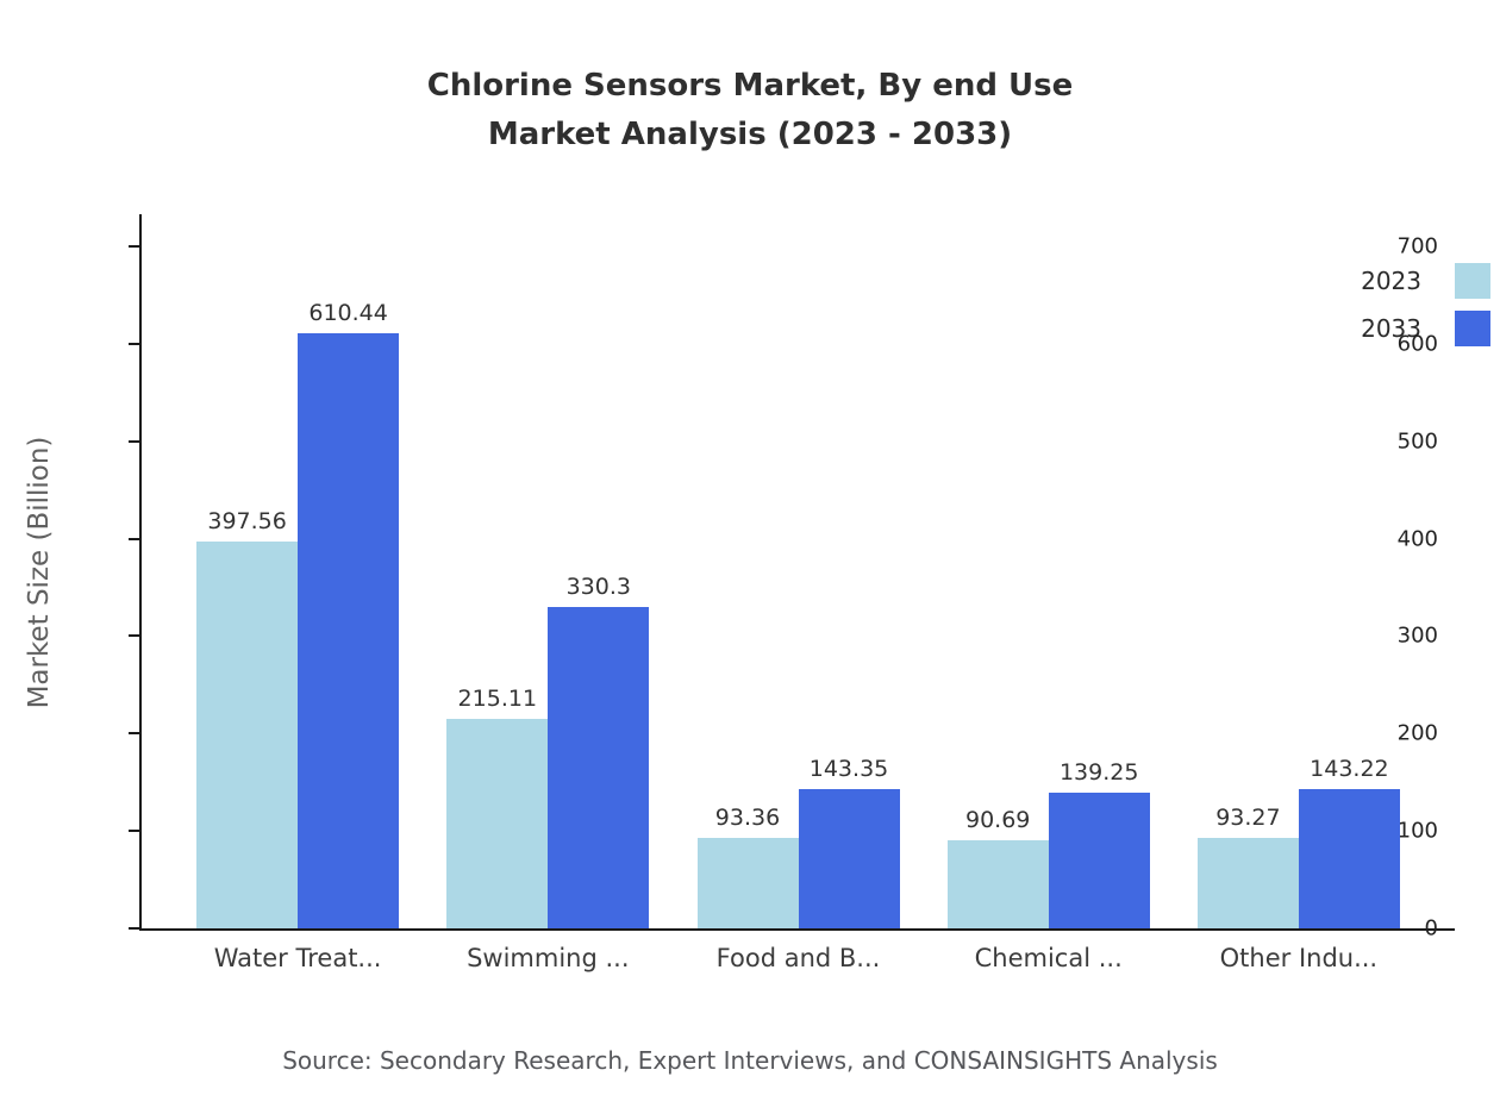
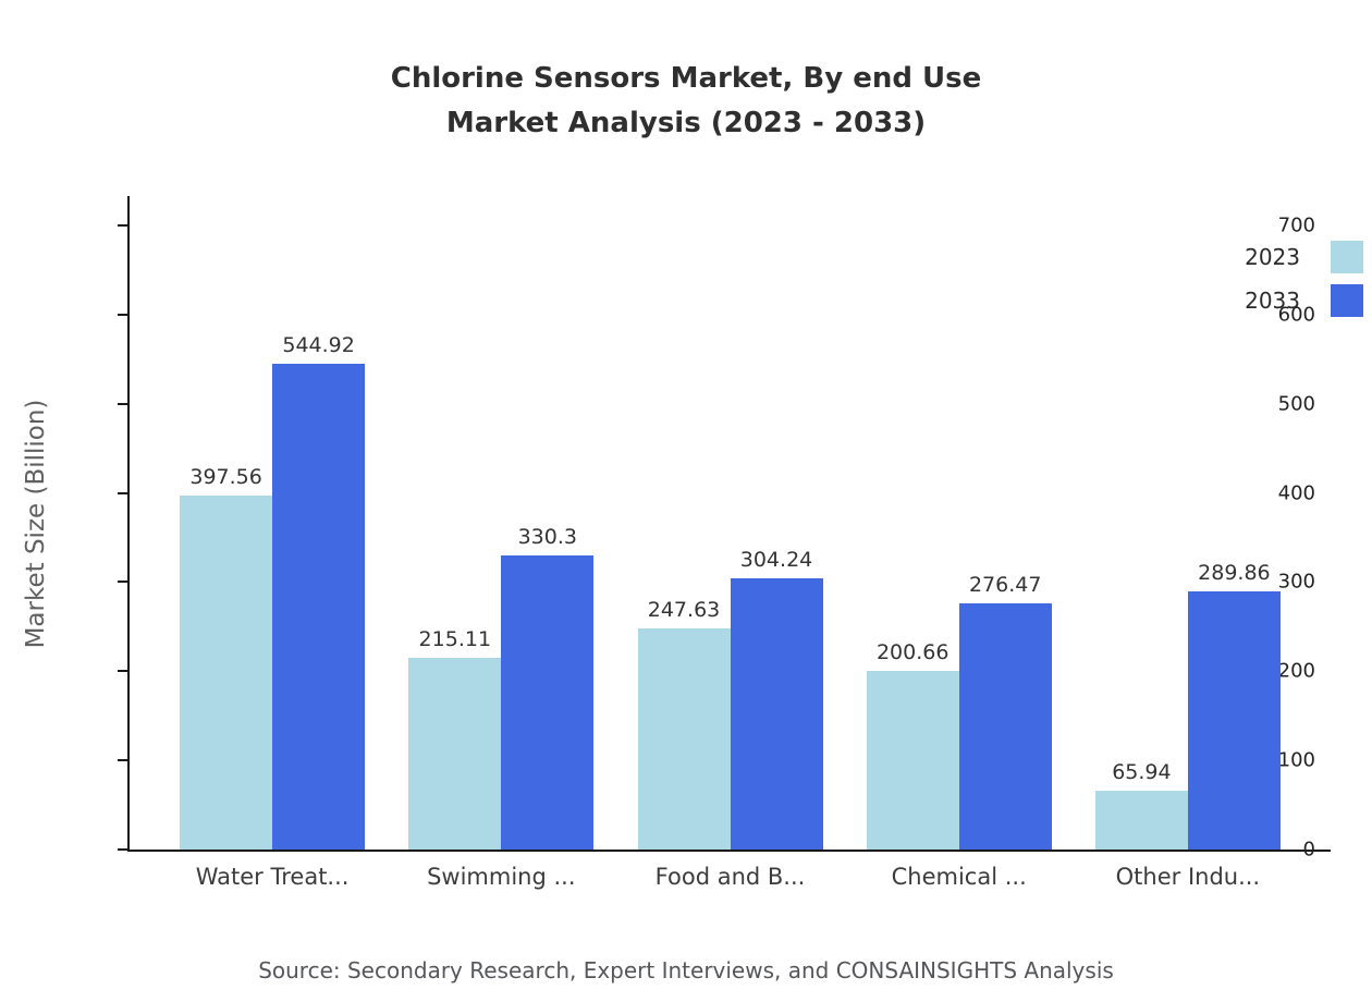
2033/Water Treat...: 610.44 -> 544.92
2023/Food and B...: 93.36 -> 247.63
2033/Food and B...: 143.35 -> 304.24
2023/Chemical ...: 90.69 -> 200.66
2033/Chemical ...: 139.25 -> 276.47
2023/Other Indu...: 93.27 -> 65.94
2033/Other Indu...: 143.22 -> 289.86
